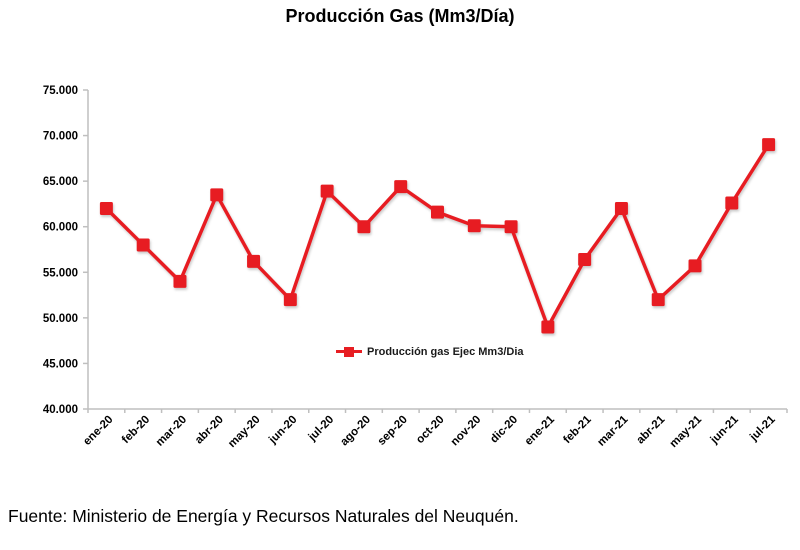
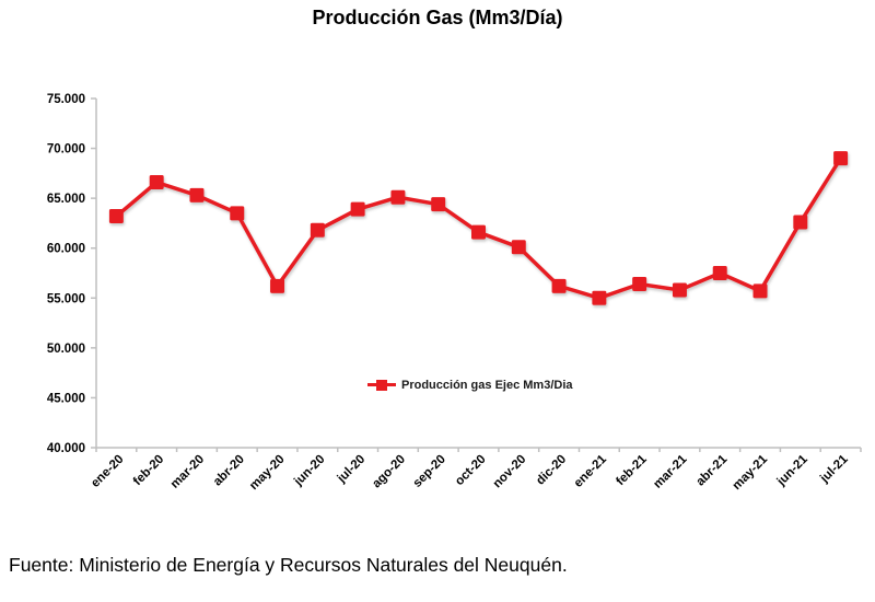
ene-20: 62000 -> 63000
feb-20: 58000 -> 67000
mar-20: 54000 -> 65000
jun-20: 52000 -> 62000
ago-20: 60000 -> 65000
dic-20: 60000 -> 56000
ene-21: 49000 -> 55000
mar-21: 62000 -> 56000
abr-21: 52000 -> 58000
